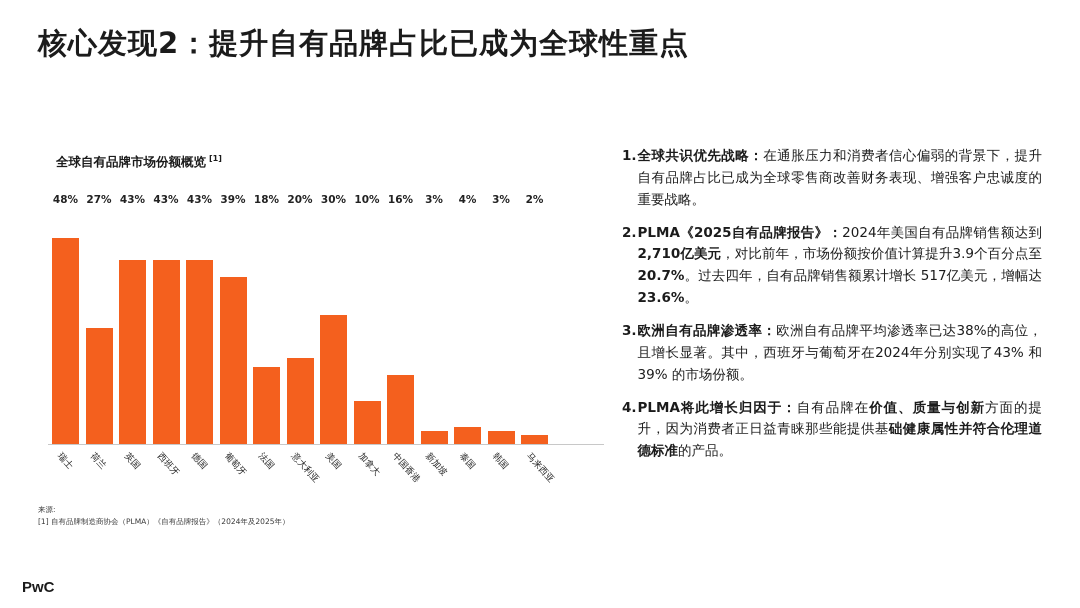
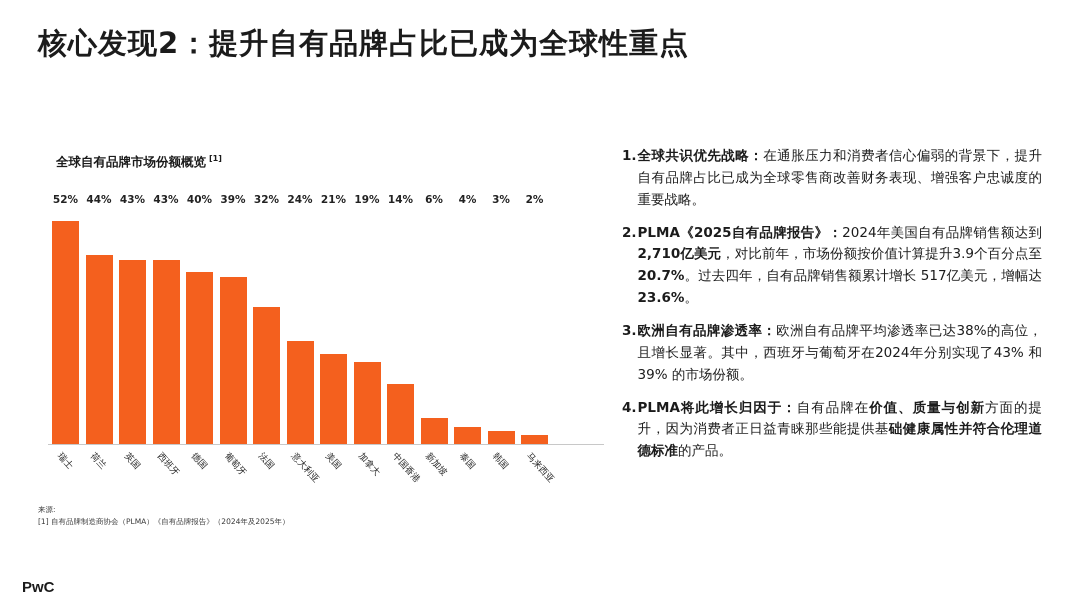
瑞士: 48% -> 52%
荷兰: 27% -> 44%
德国: 43% -> 40%
法国: 18% -> 32%
意大利亚: 20% -> 24%
美国: 30% -> 21%
加拿大: 10% -> 19%
中国香港: 16% -> 14%
新加坡: 3% -> 6%
